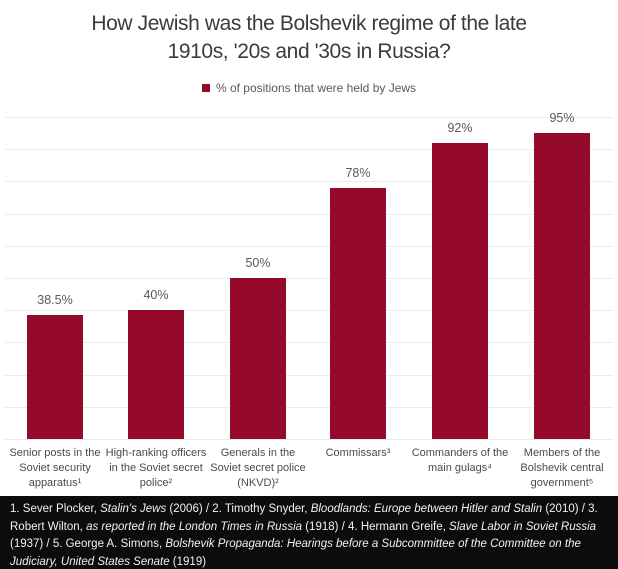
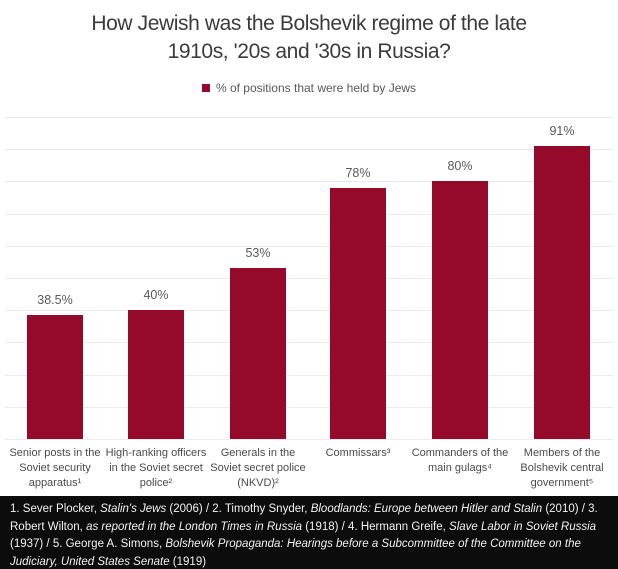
Generals in the Soviet secret police (NKVD)²: 50% -> 53%
Commanders of the main gulags⁴: 92% -> 80%
Members of the Bolshevik central government⁵: 95% -> 91%
